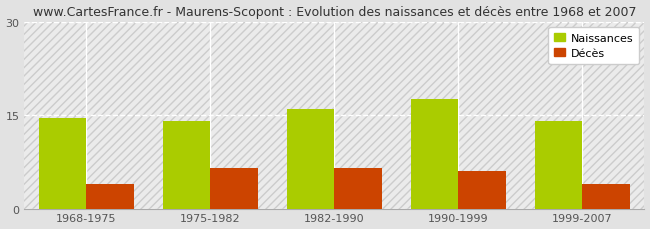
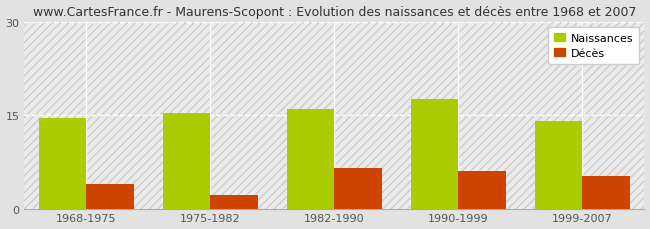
Naissances/1975-1982: 14.0 -> 15.4
Décès/1975-1982: 6.5 -> 2.2
Décès/1999-2007: 4.0 -> 5.2
